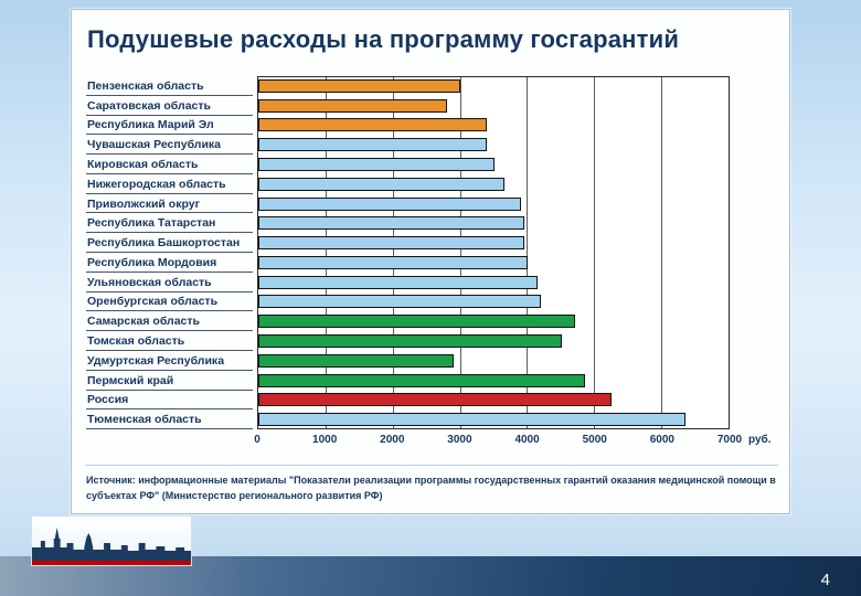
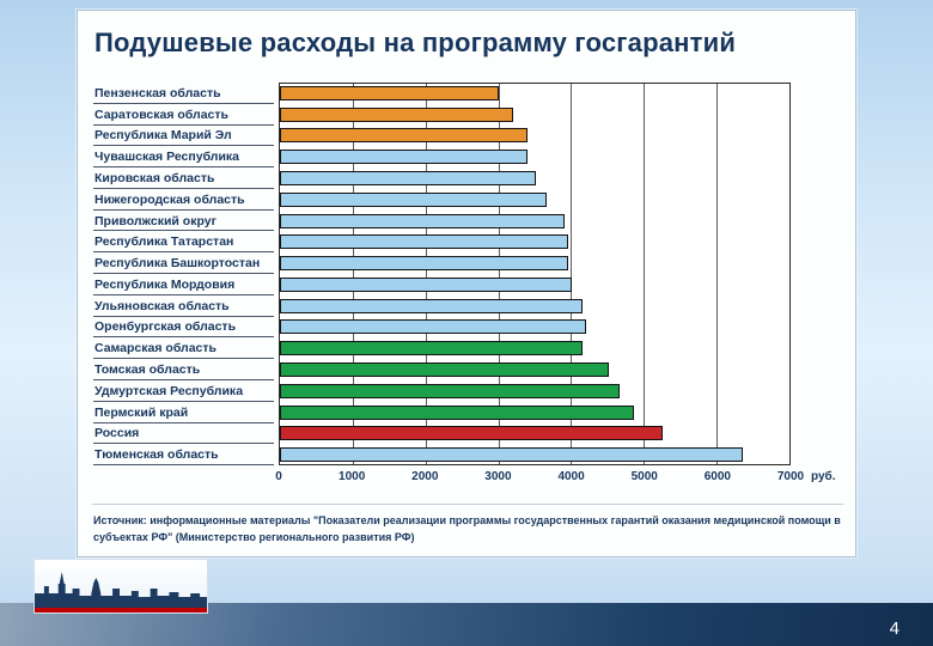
Саратовская область: 2800 -> 3200
Самарская область: 4700 -> 4200
Удмуртская Республика: 2900 -> 4600
